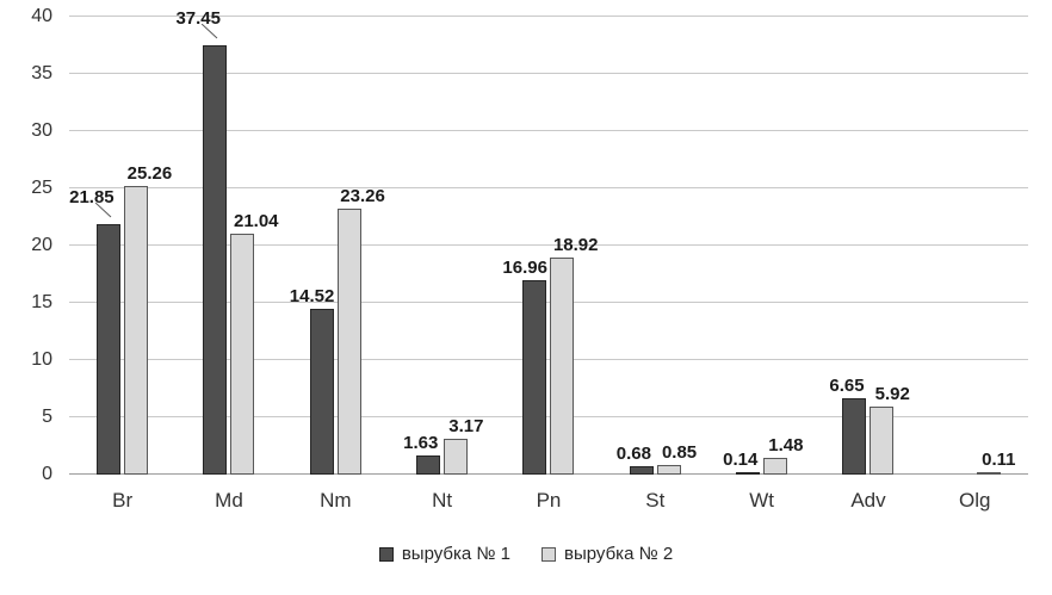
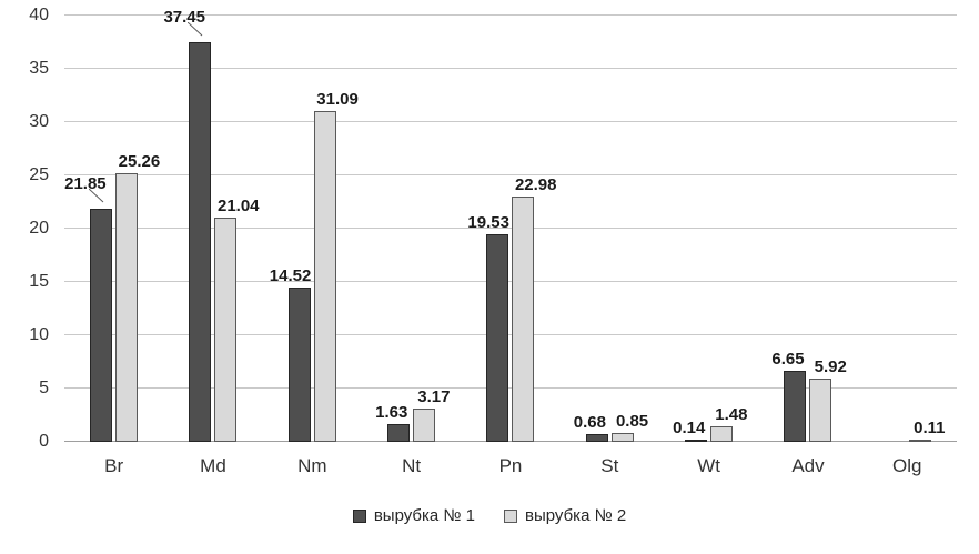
вырубка № 2/Nm: 23.26 -> 31.09
вырубка № 1/Pn: 16.96 -> 19.53
вырубка № 2/Pn: 18.92 -> 22.98
